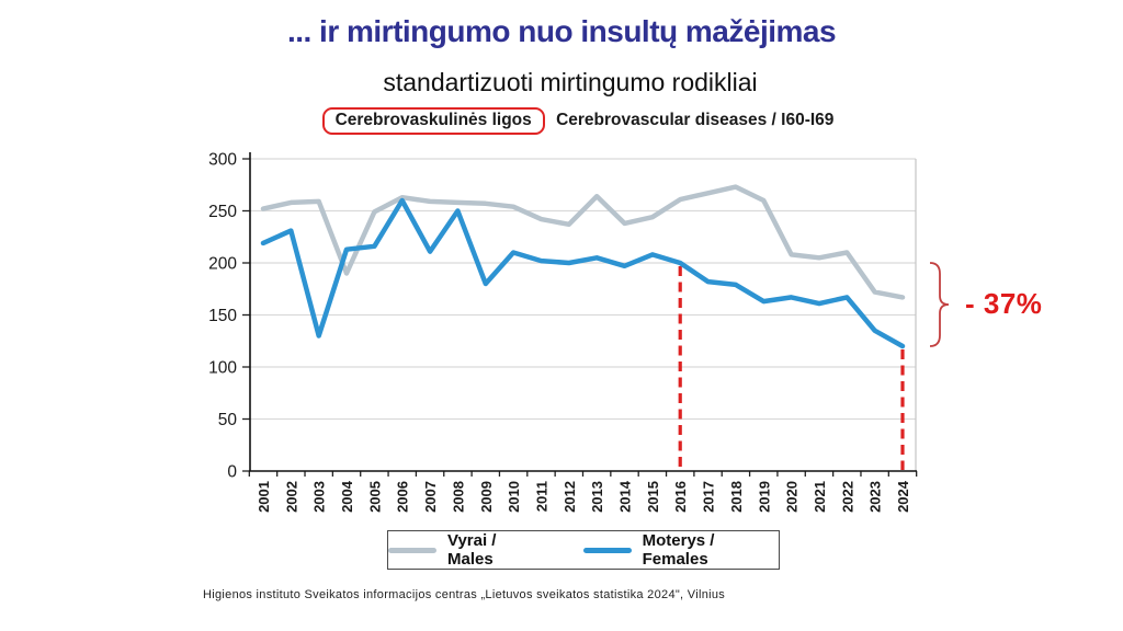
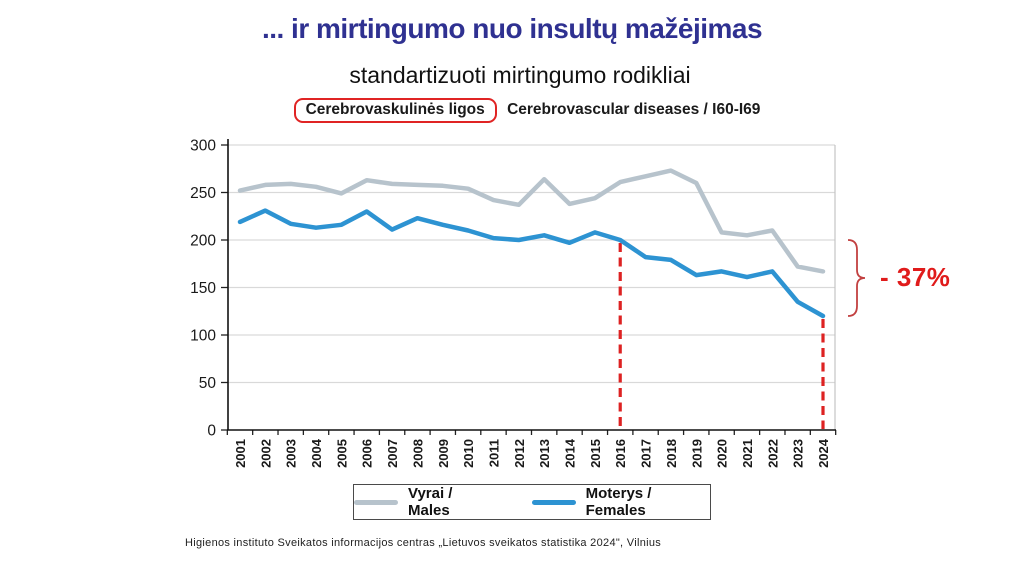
Moterys / Females/2003: 130 -> 220
Vyrai / Males/2004: 190 -> 260
Moterys / Females/2006: 260 -> 230
Moterys / Females/2008: 250 -> 220
Moterys / Females/2009: 180 -> 220
